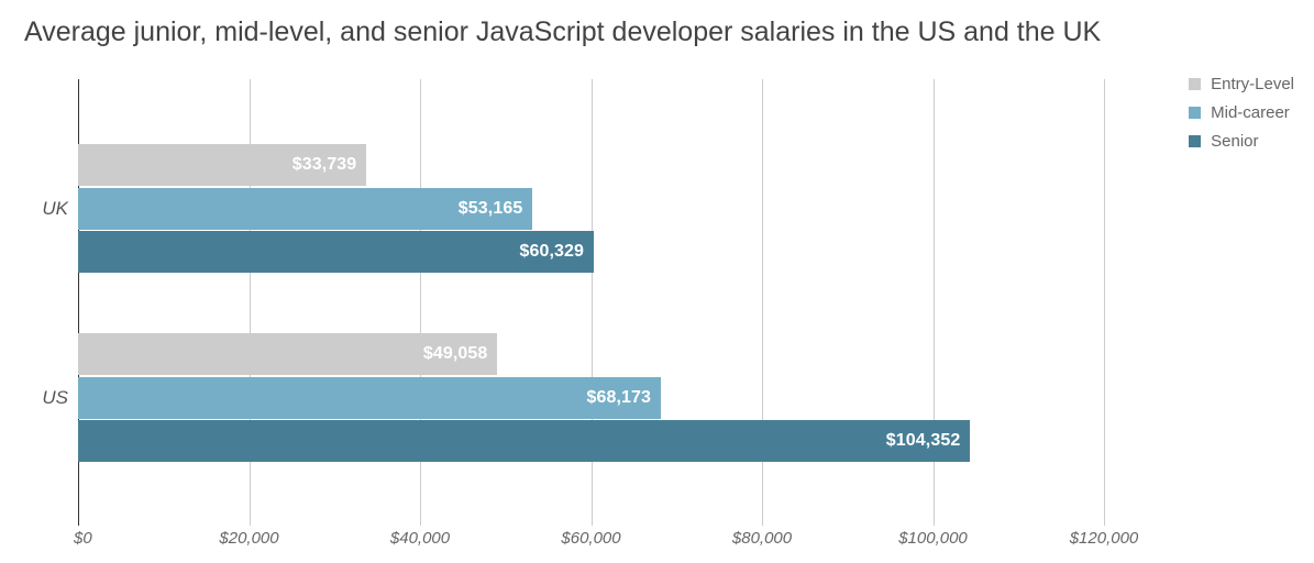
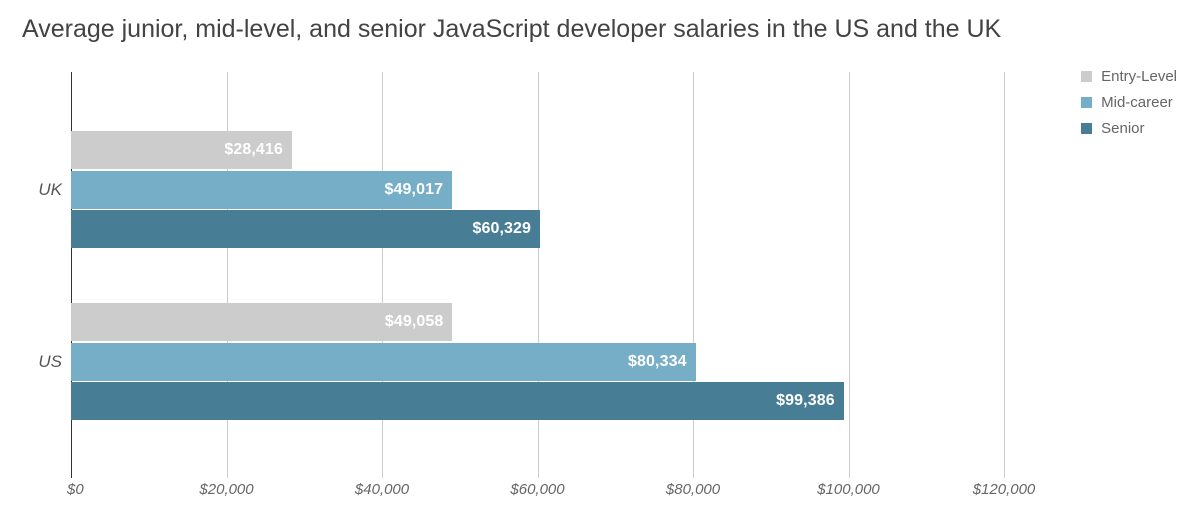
Entry-Level/UK: $33,739 -> $28,416
Mid-career/UK: $53,165 -> $49,017
Mid-career/US: $68,173 -> $80,334
Senior/US: $104,352 -> $99,386
